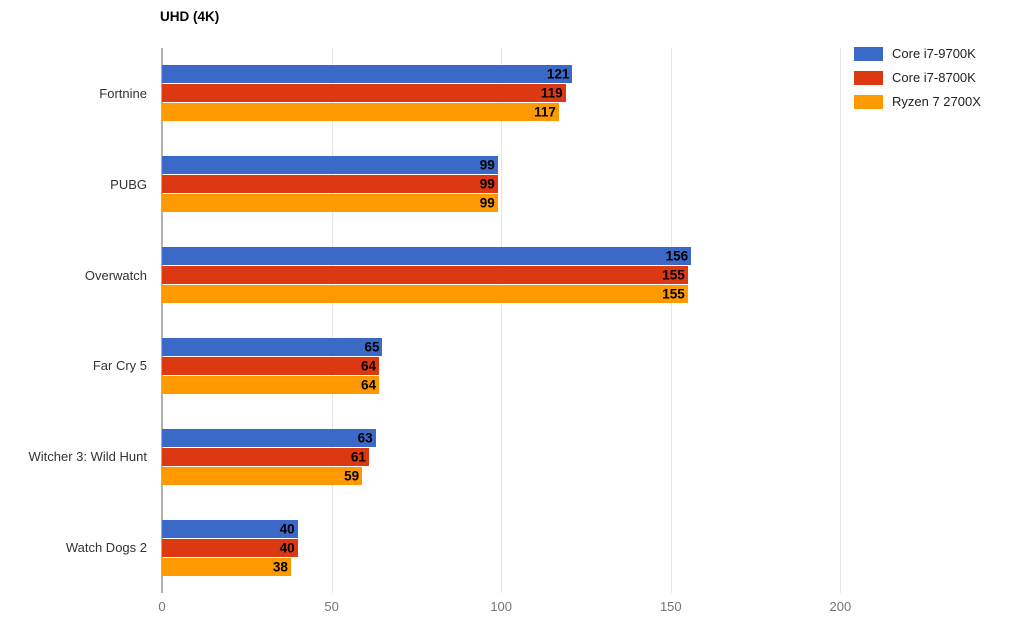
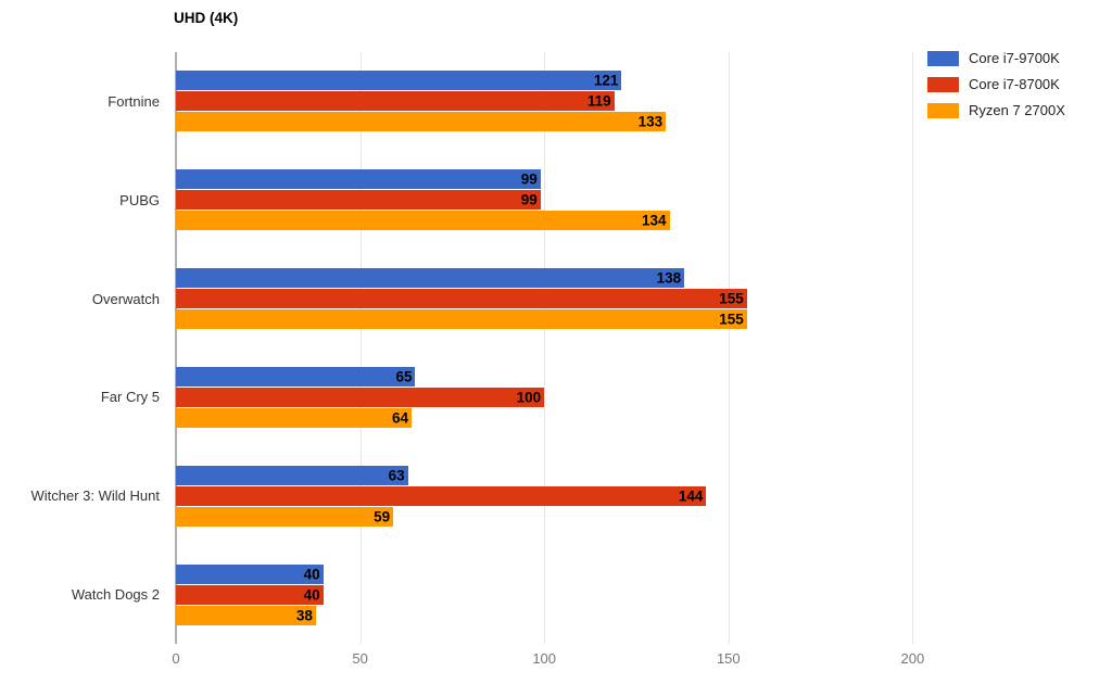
Ryzen 7 2700X/Fortnine: 117 -> 133
Ryzen 7 2700X/PUBG: 99 -> 134
Core i7-9700K/Overwatch: 156 -> 138
Core i7-8700K/Far Cry 5: 64 -> 100
Core i7-8700K/Witcher 3: Wild Hunt: 61 -> 144
